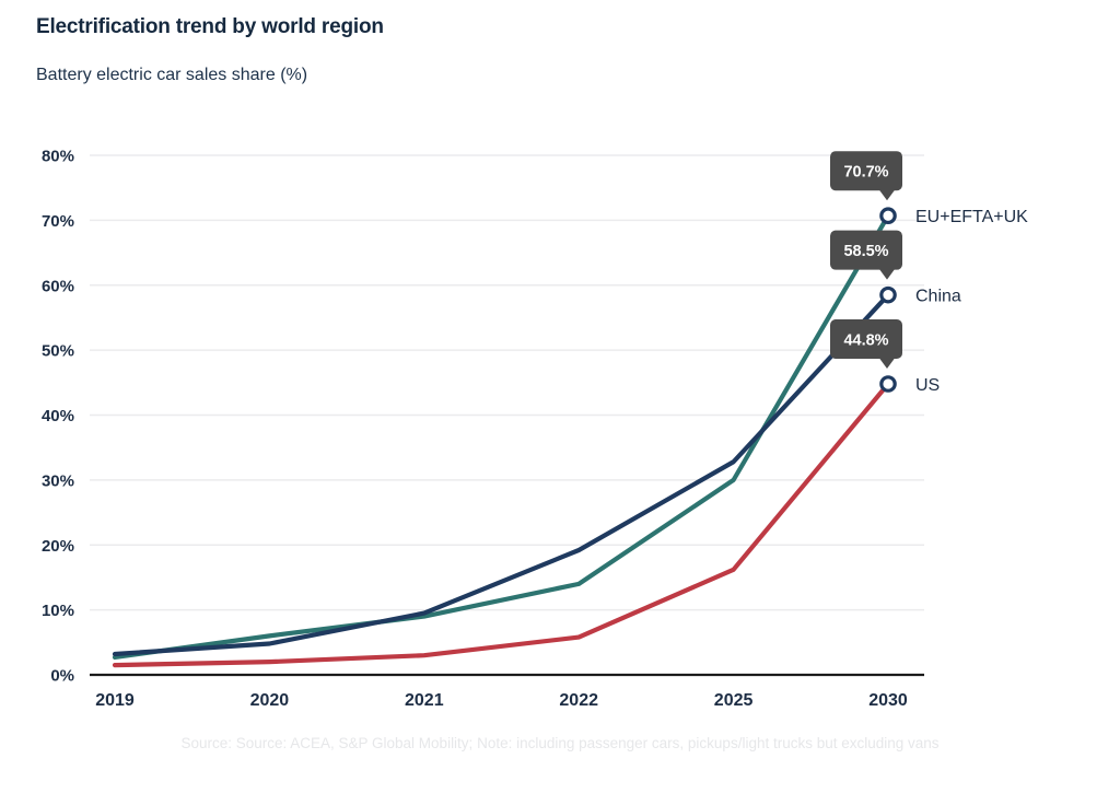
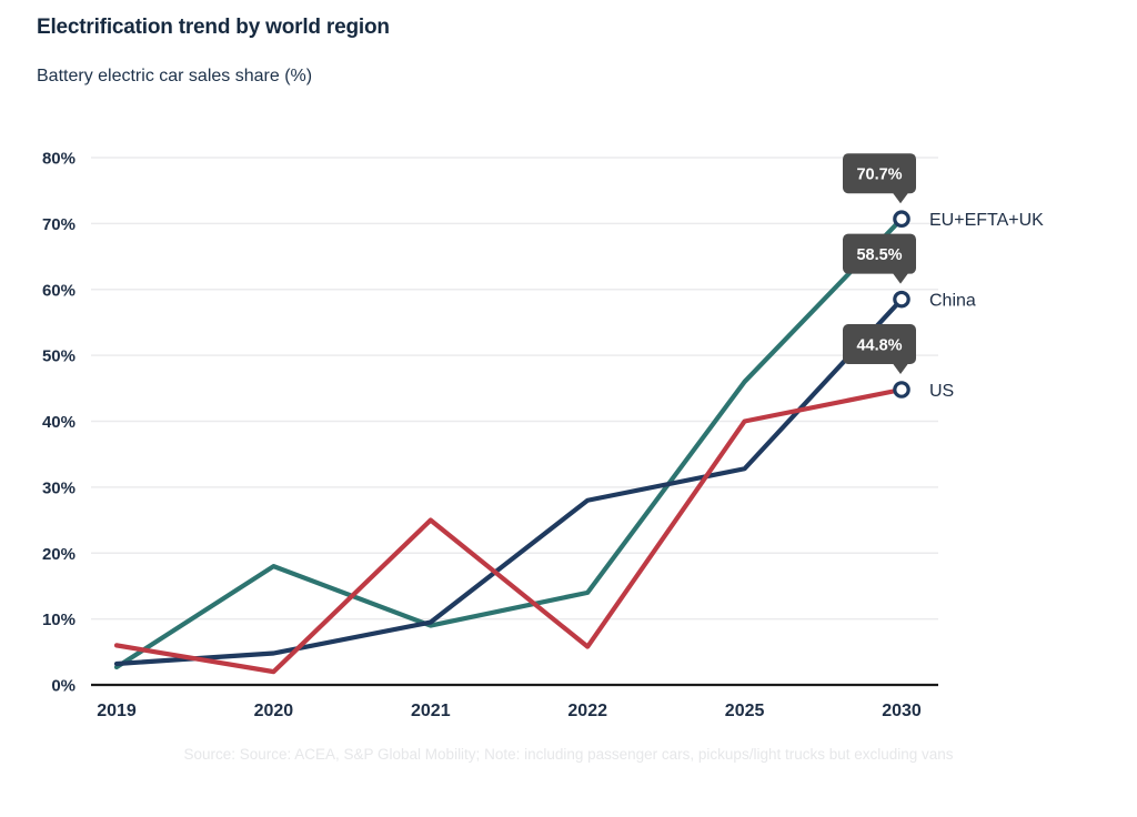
US/2019: 2% -> 6%
EU+EFTA+UK/2020: 6% -> 18%
US/2021: 3% -> 25%
China/2022: 19% -> 28%
EU+EFTA+UK/2025: 30% -> 46%
US/2025: 16% -> 40%
